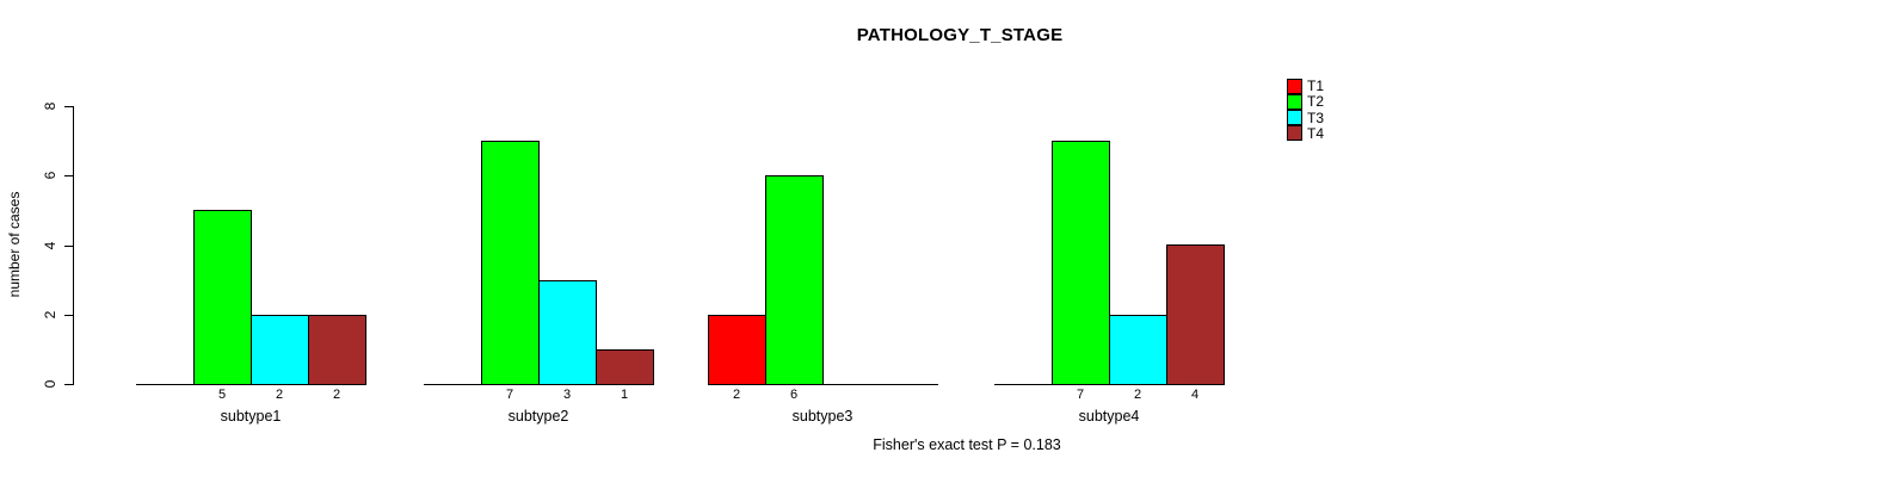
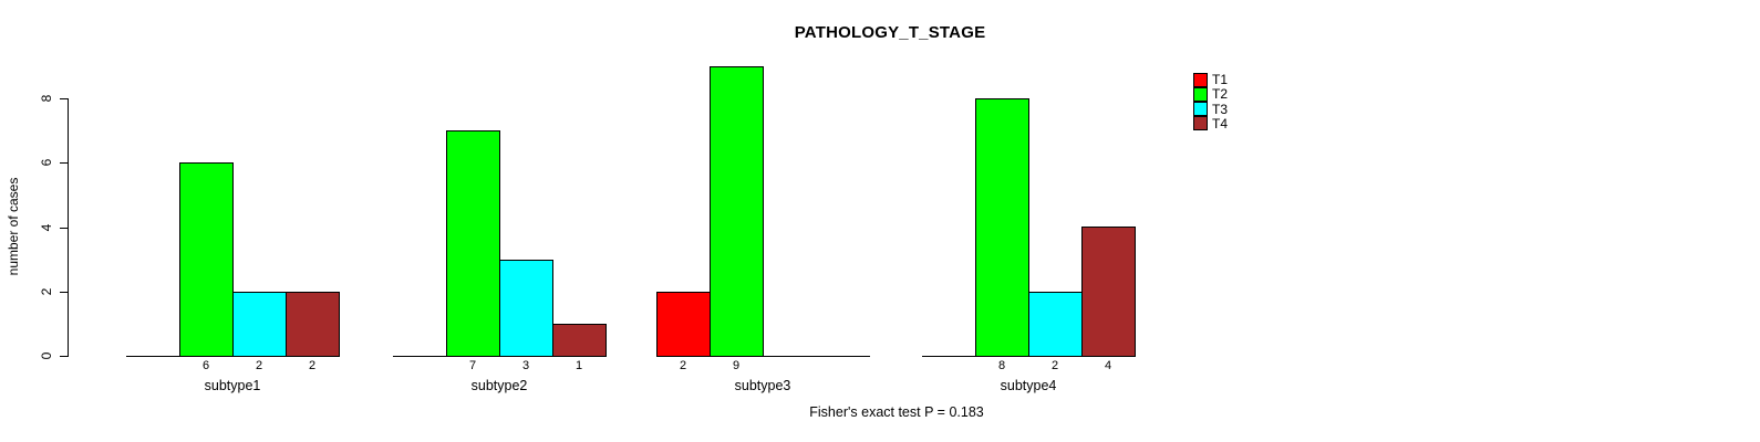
T2/subtype1: 5 -> 6
T2/subtype3: 6 -> 9
T2/subtype4: 7 -> 8
